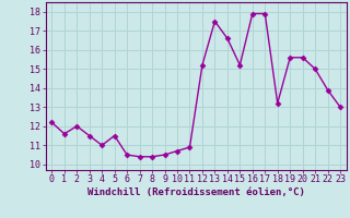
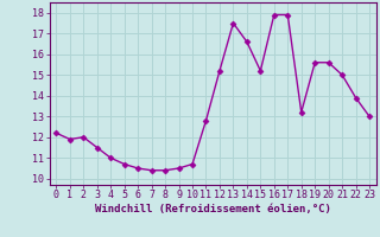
1: 11.6 -> 11.9
5: 11.5 -> 10.7
11: 10.9 -> 12.8
